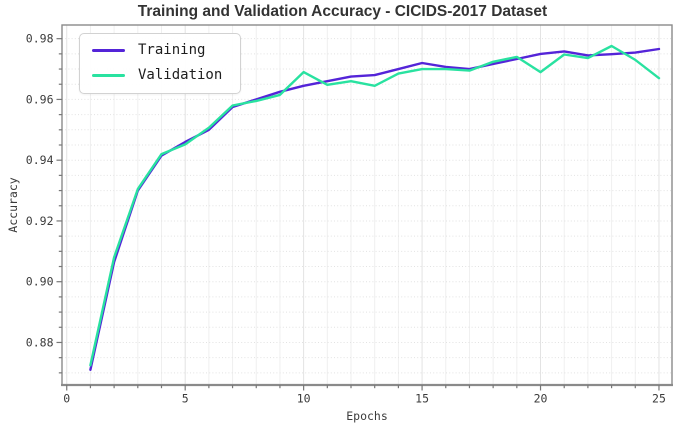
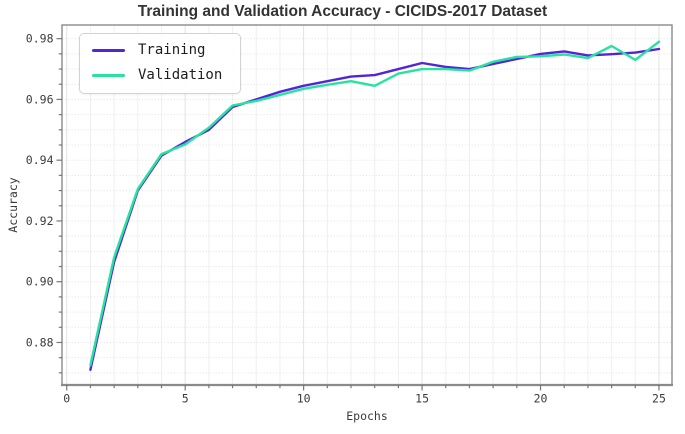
Validation/10: 0.969 -> 0.964
Validation/20: 0.969 -> 0.974
Validation/25: 0.967 -> 0.979
